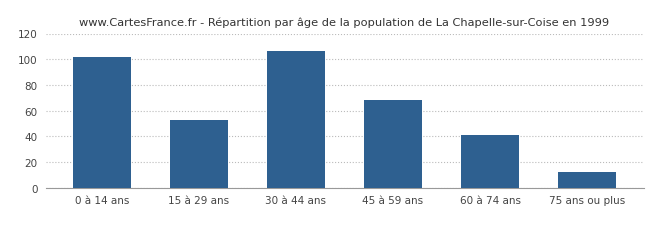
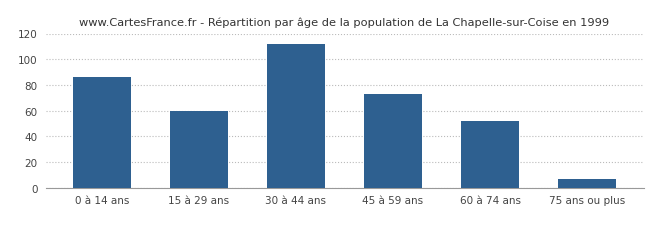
0 à 14 ans: 102 -> 86
15 à 29 ans: 53 -> 60
30 à 44 ans: 106 -> 112
45 à 59 ans: 68 -> 73
60 à 74 ans: 41 -> 52
75 ans ou plus: 12 -> 7
